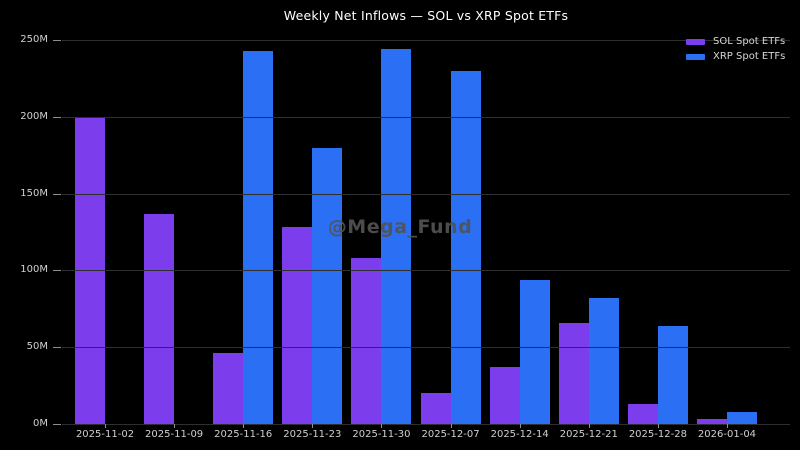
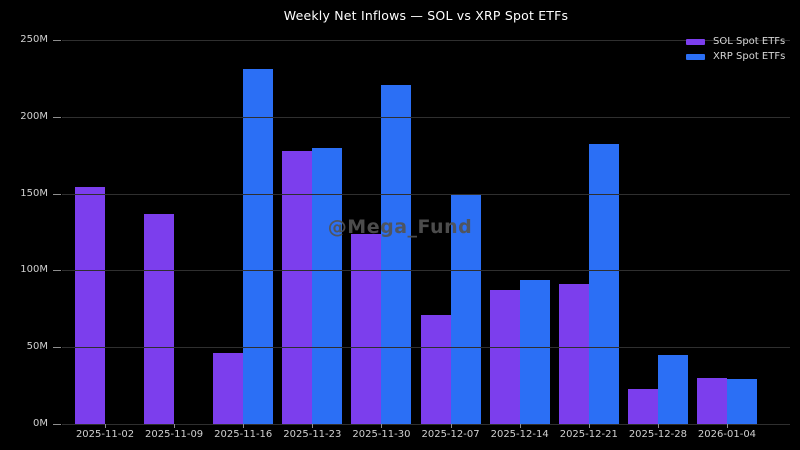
SOL Spot ETFs/2025-11-02: 199M -> 154M
XRP Spot ETFs/2025-11-16: 243M -> 231M
SOL Spot ETFs/2025-11-23: 128M -> 178M
SOL Spot ETFs/2025-11-30: 108M -> 124M
XRP Spot ETFs/2025-11-30: 244M -> 221M
SOL Spot ETFs/2025-12-07: 20M -> 71M
XRP Spot ETFs/2025-12-07: 230M -> 150M
SOL Spot ETFs/2025-12-14: 37M -> 87M
SOL Spot ETFs/2025-12-21: 66M -> 91M
XRP Spot ETFs/2025-12-21: 82M -> 182M
SOL Spot ETFs/2025-12-28: 13M -> 23M
XRP Spot ETFs/2025-12-28: 64M -> 45M
SOL Spot ETFs/2026-01-04: 3M -> 30M
XRP Spot ETFs/2026-01-04: 8M -> 29M
